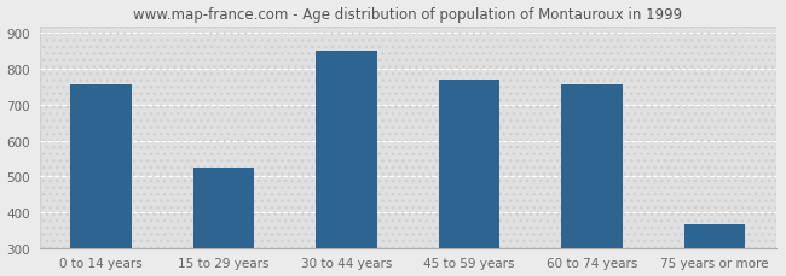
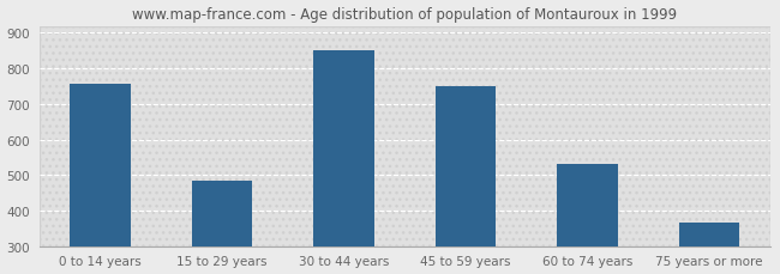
15 to 29 years: 524 -> 485
45 to 59 years: 771 -> 750
60 to 74 years: 757 -> 530
